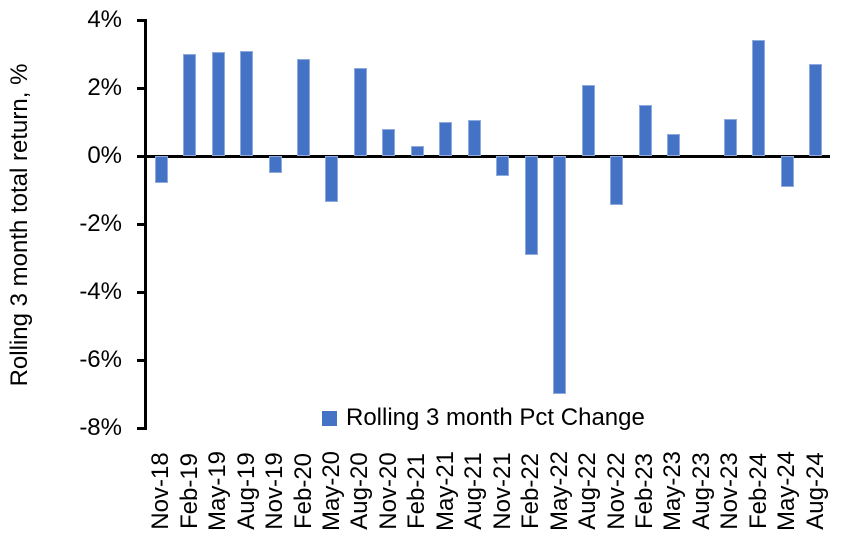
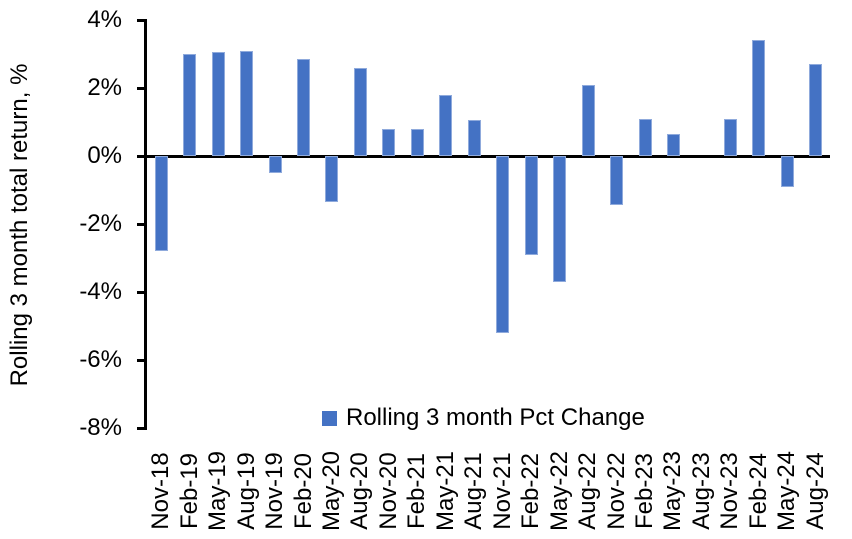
Nov-18: -0.8% -> -2.8%
Feb-21: 0.3% -> 0.8%
May-21: 1.0% -> 1.8%
Nov-21: -0.6% -> -5.2%
May-22: -7.0% -> -3.7%
Feb-23: 1.5% -> 1.1%
